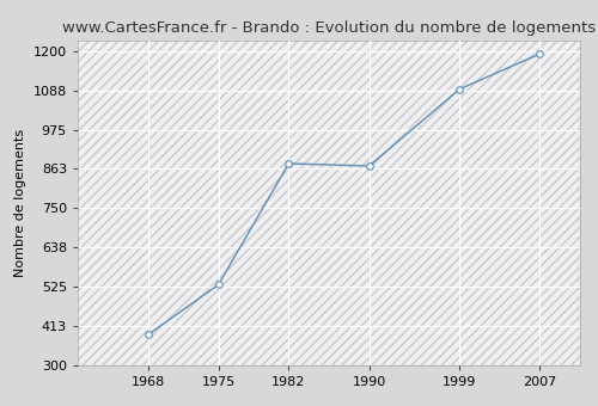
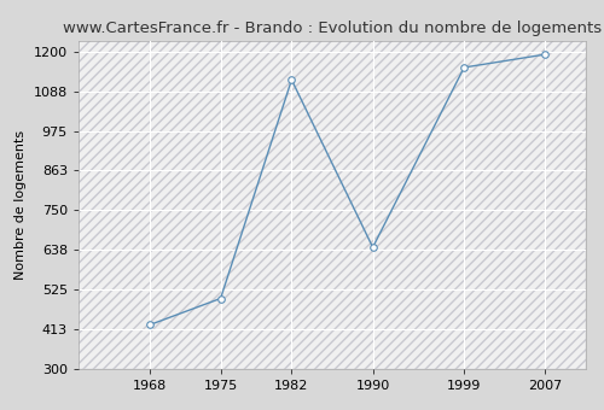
1968: 388 -> 425
1975: 531 -> 500
1982: 878 -> 1120
1990: 871 -> 645
1999: 1091 -> 1155
